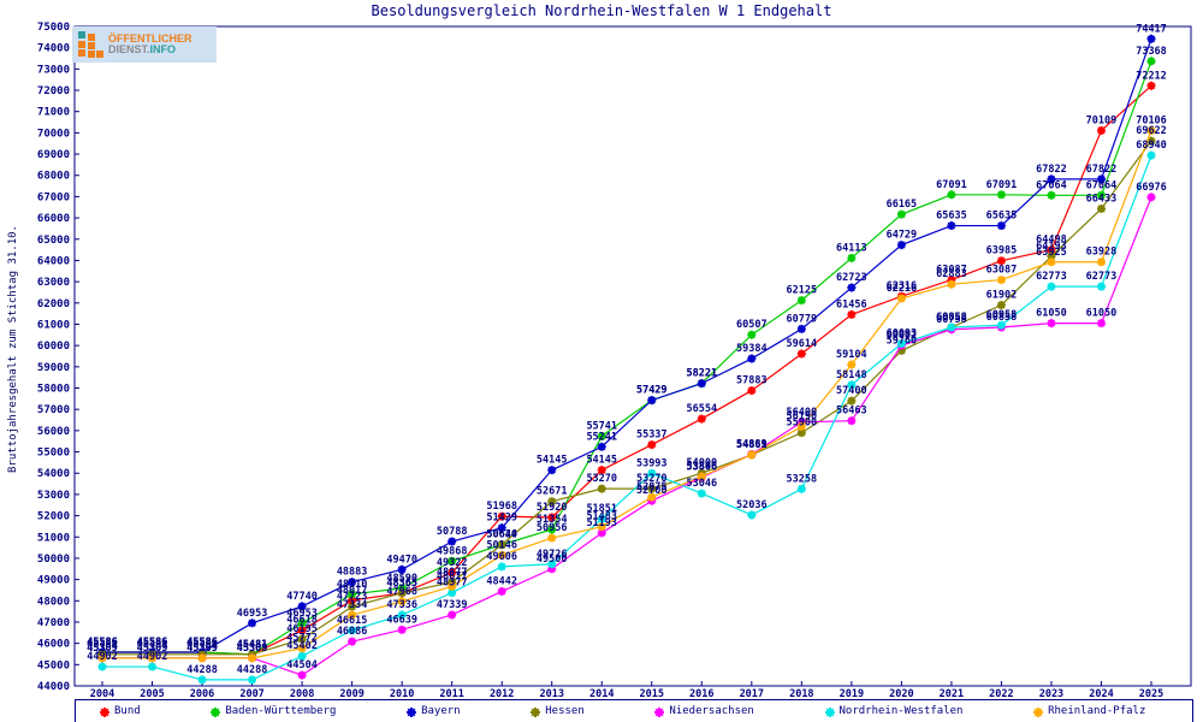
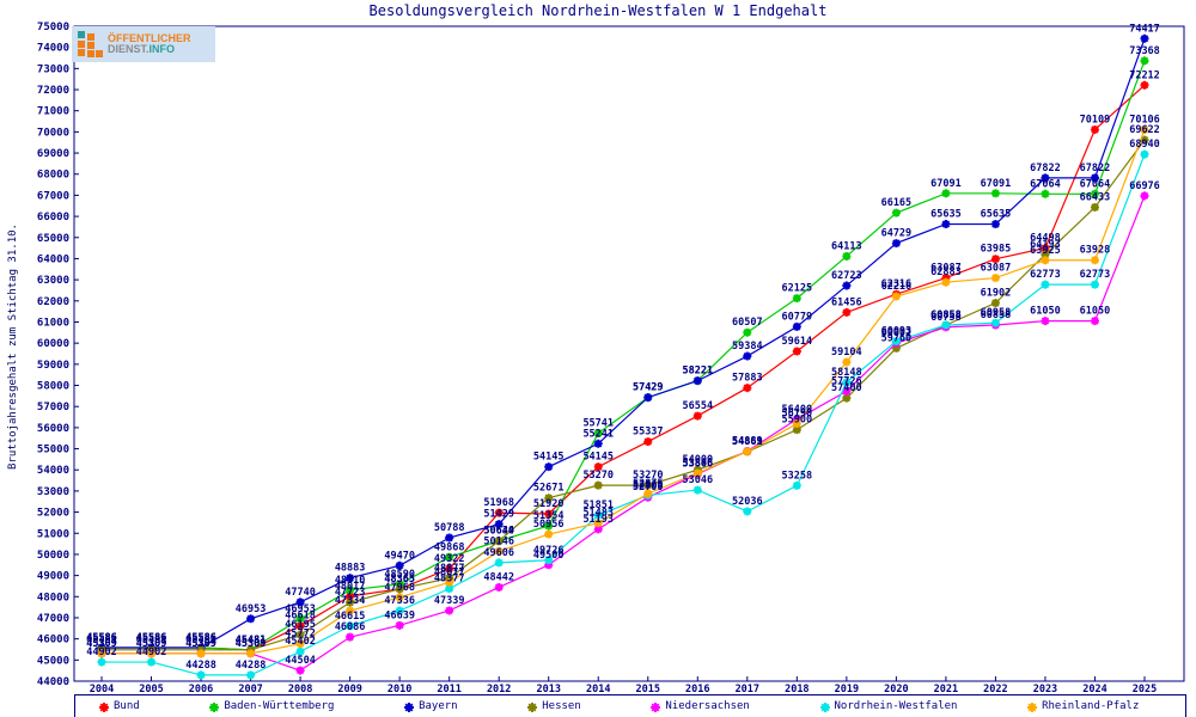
Nordrhein-Westfalen/2015: 53993 -> 52800
Niedersachsen/2019: 56463 -> 57726
